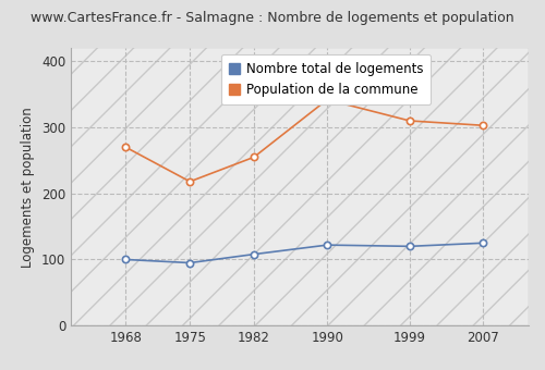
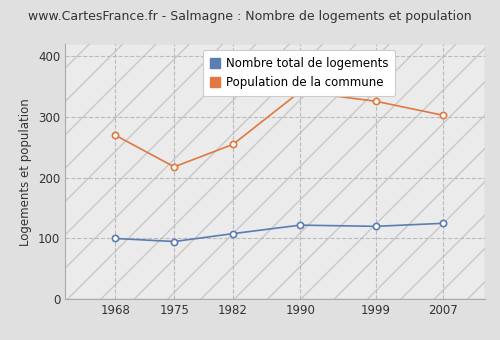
Population de la commune/1999: 310 -> 326
